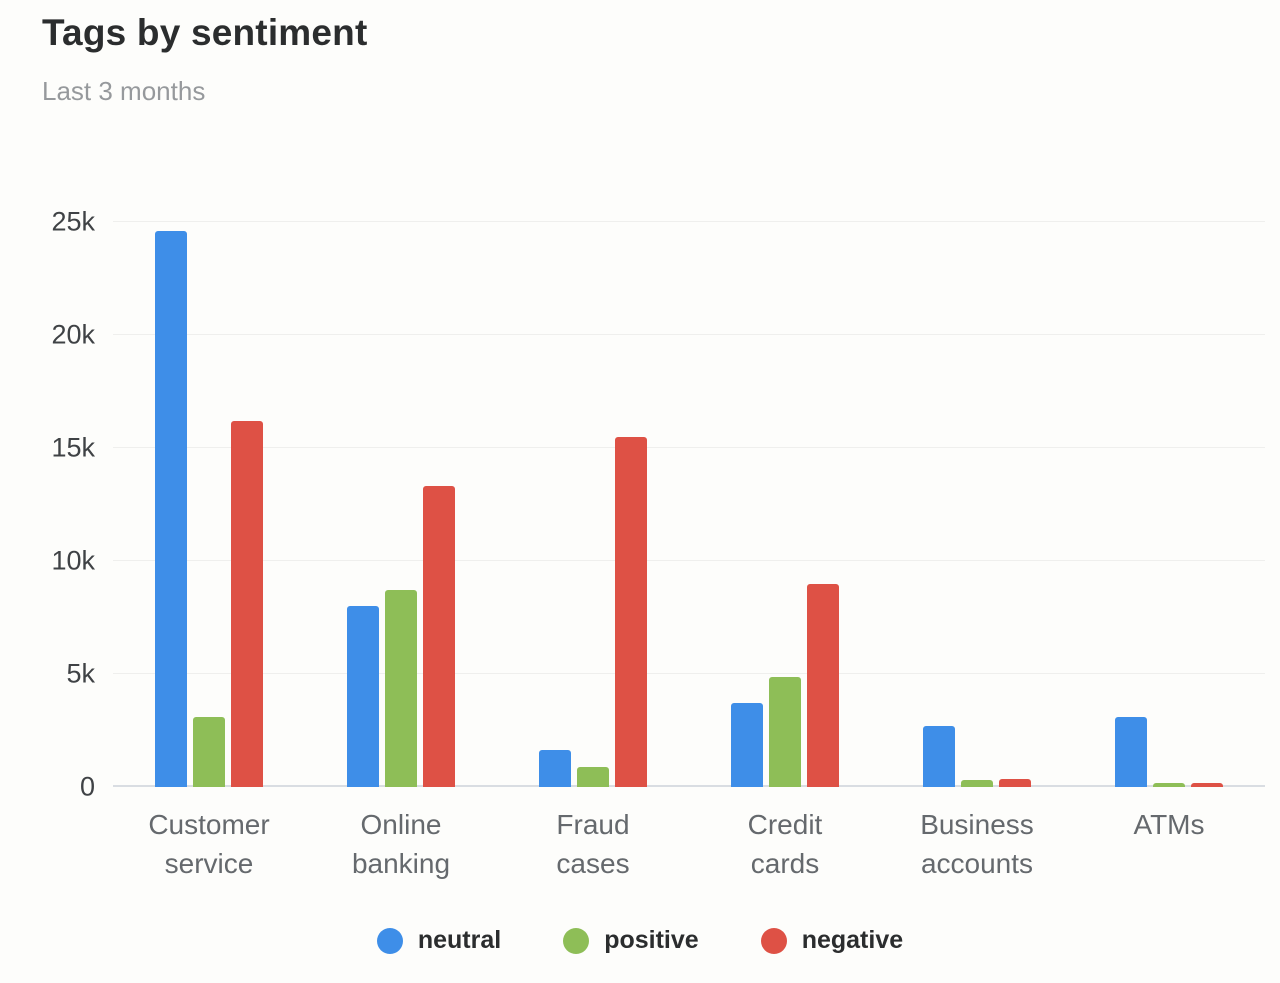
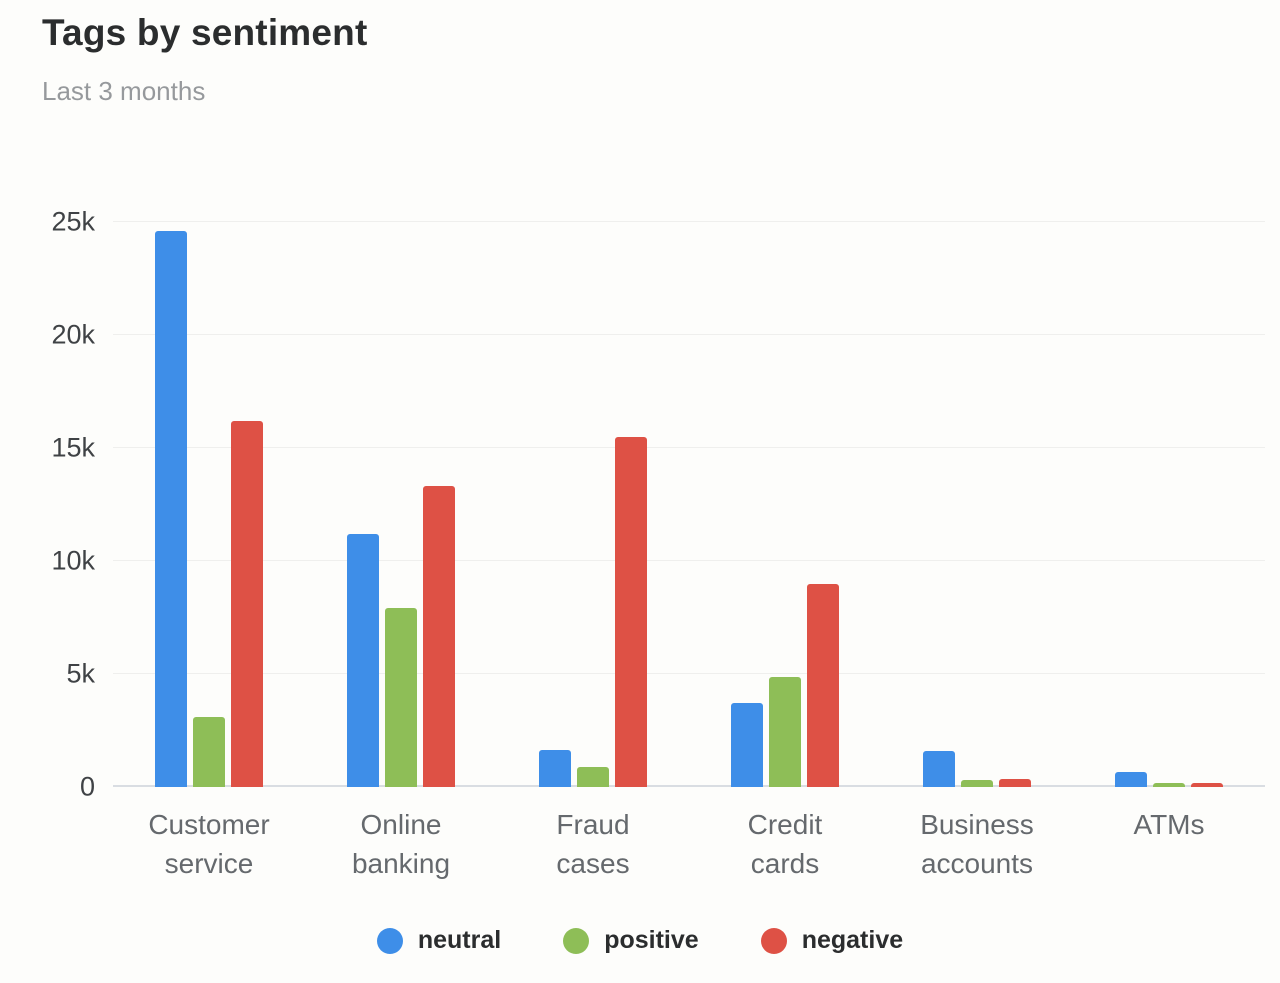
neutral/Online banking: 8.0k -> 11.2k
positive/Online banking: 8.7k -> 7.9k
neutral/Business accounts: 2.7k -> 1.6k
neutral/ATMs: 3.1k -> 0.6k
